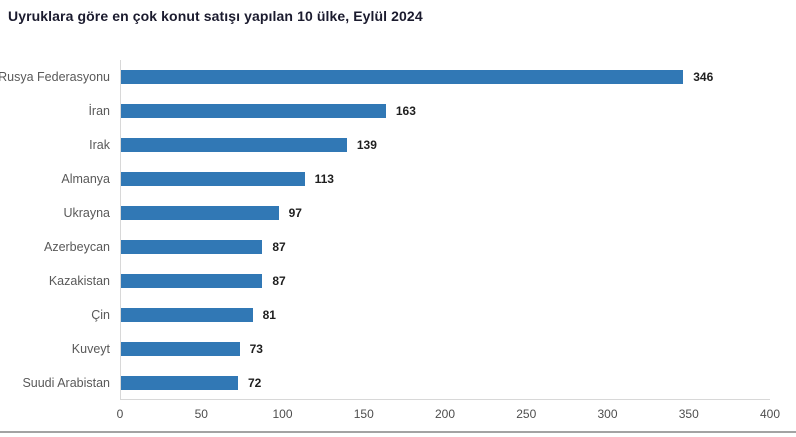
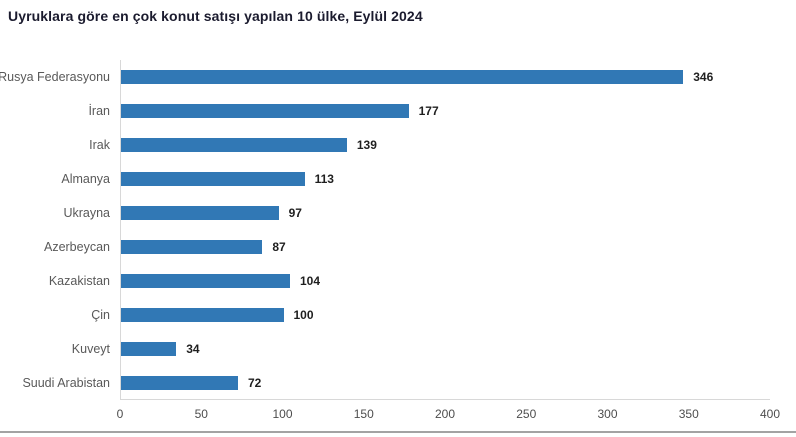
İran: 163 -> 177
Kazakistan: 87 -> 104
Çin: 81 -> 100
Kuveyt: 73 -> 34
